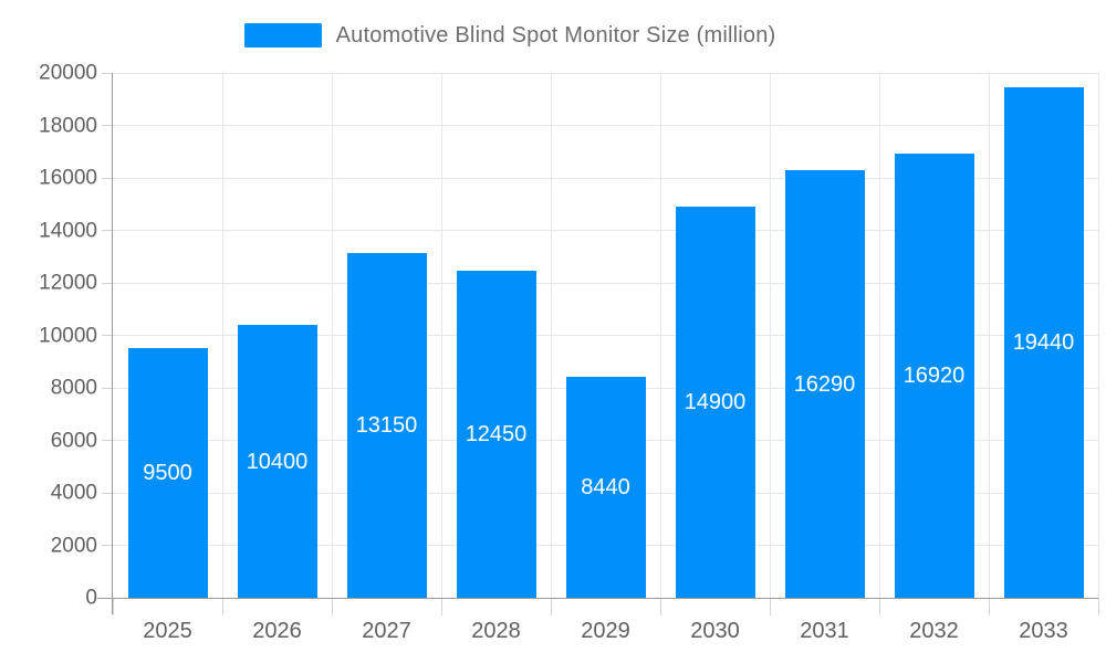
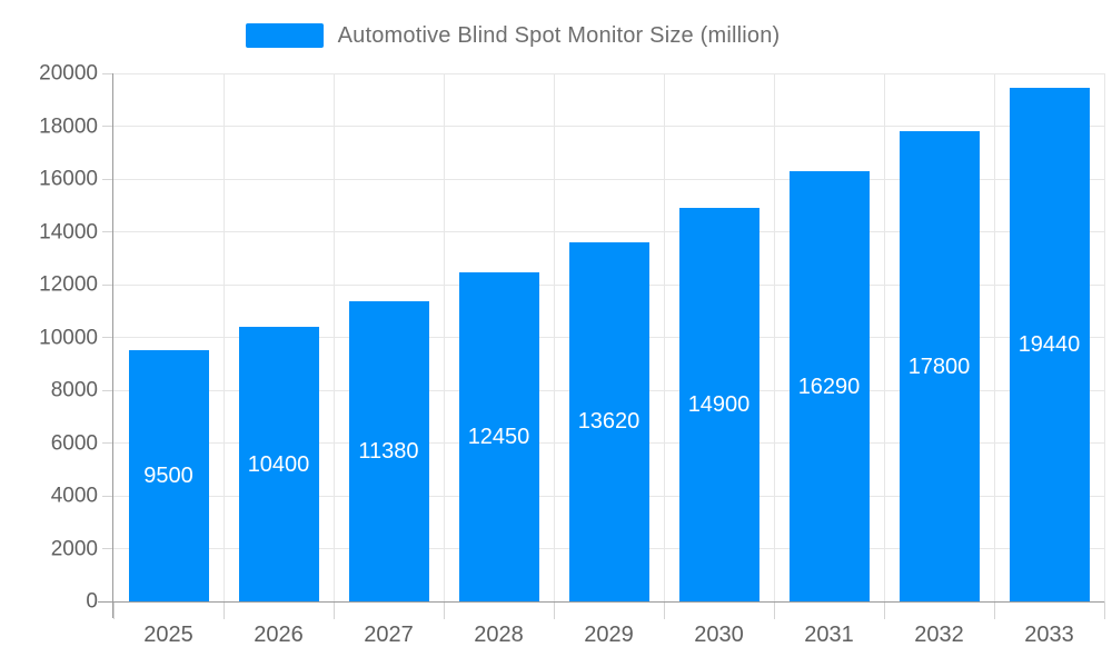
2027: 13150 -> 11380
2029: 8440 -> 13620
2032: 16920 -> 17800
